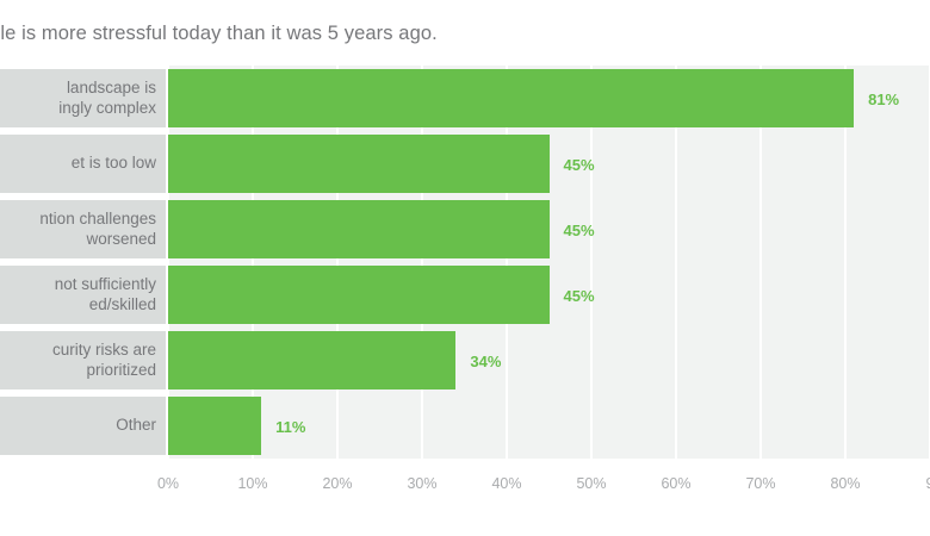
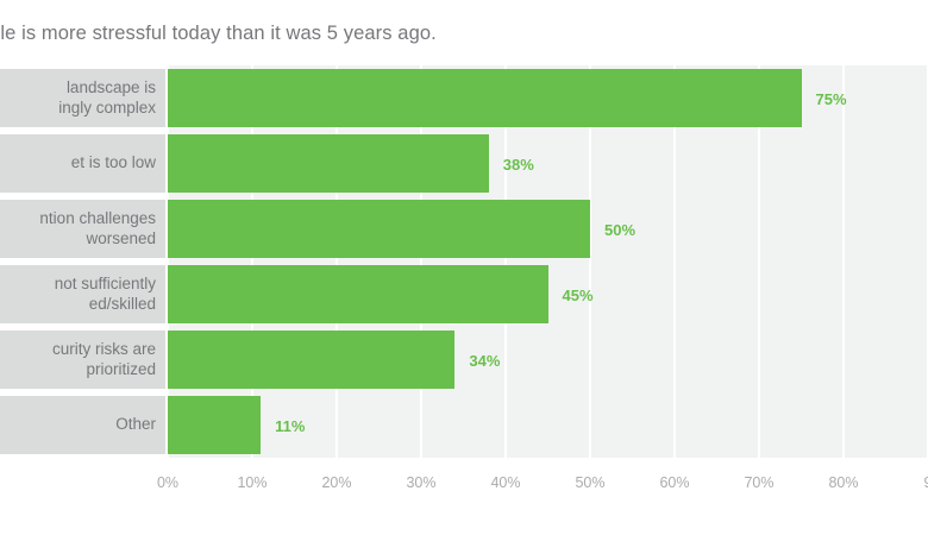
landscape is ingly complex: 81% -> 75%
et is too low: 45% -> 38%
ntion challenges worsened: 45% -> 50%
